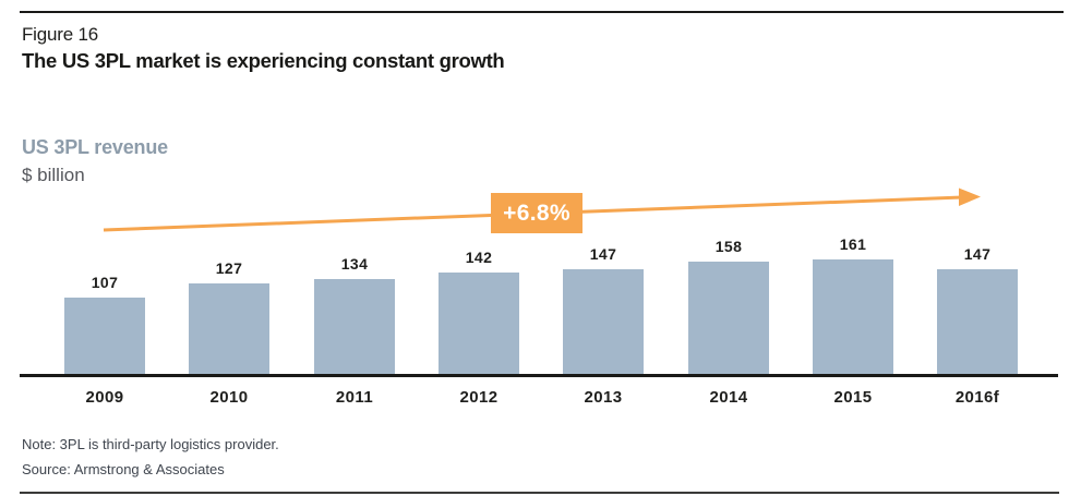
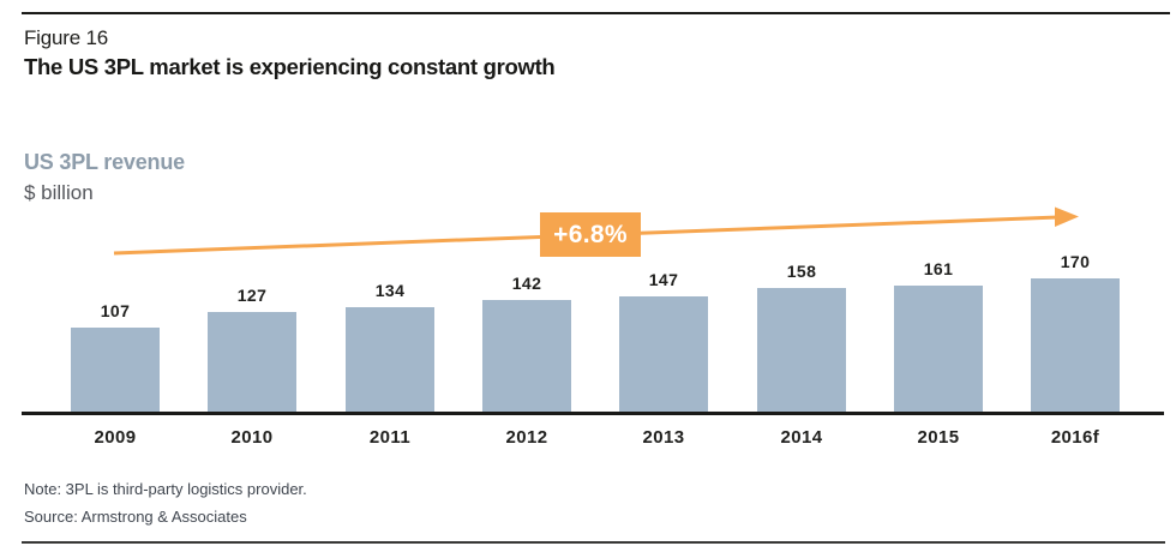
2016f: 147 -> 170
